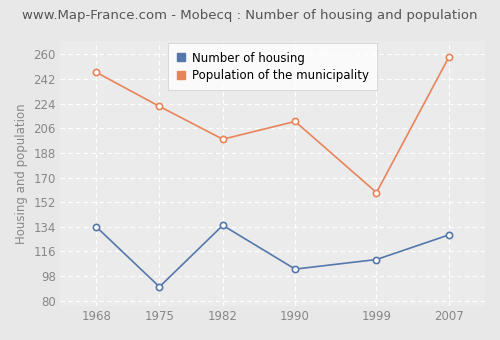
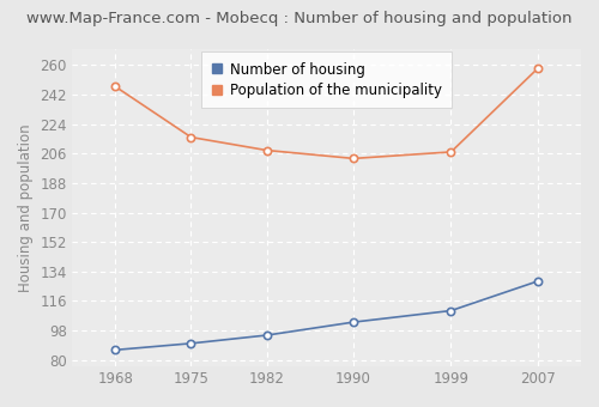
Number of housing/1968: 134 -> 86
Population of the municipality/1975: 222 -> 216
Number of housing/1982: 135 -> 95
Population of the municipality/1982: 198 -> 208
Population of the municipality/1990: 211 -> 203
Population of the municipality/1999: 159 -> 207
